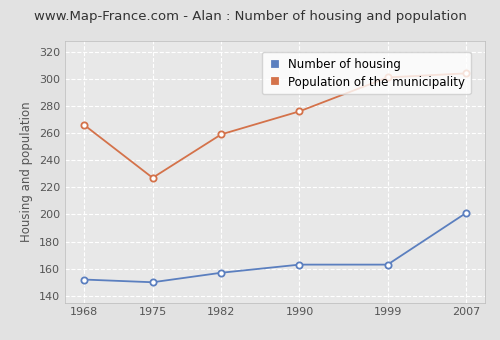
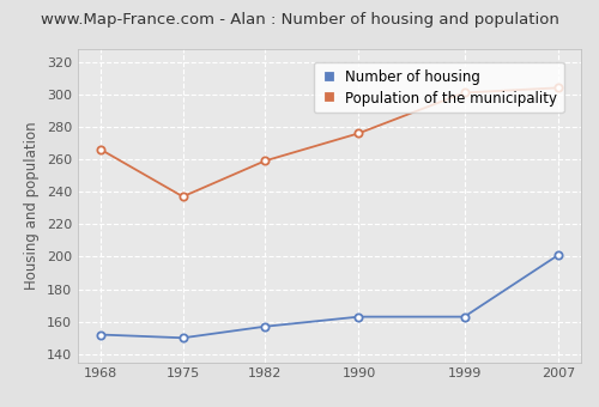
Population of the municipality/1975: 227 -> 237
